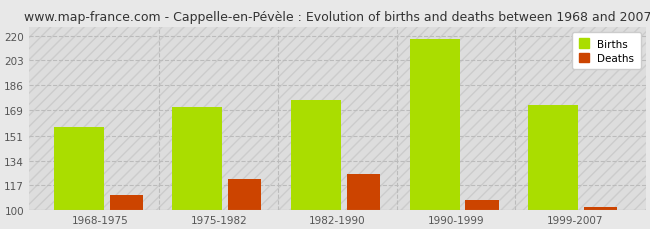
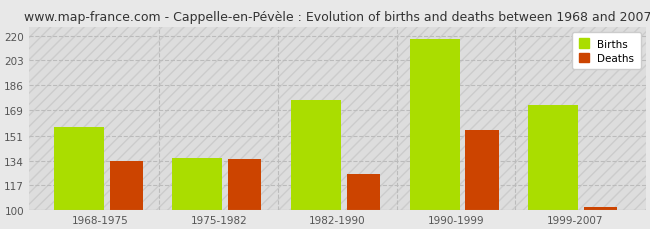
Deaths/1968-1975: 110 -> 134
Births/1975-1982: 171 -> 136
Deaths/1975-1982: 121 -> 135
Deaths/1990-1999: 107 -> 155
